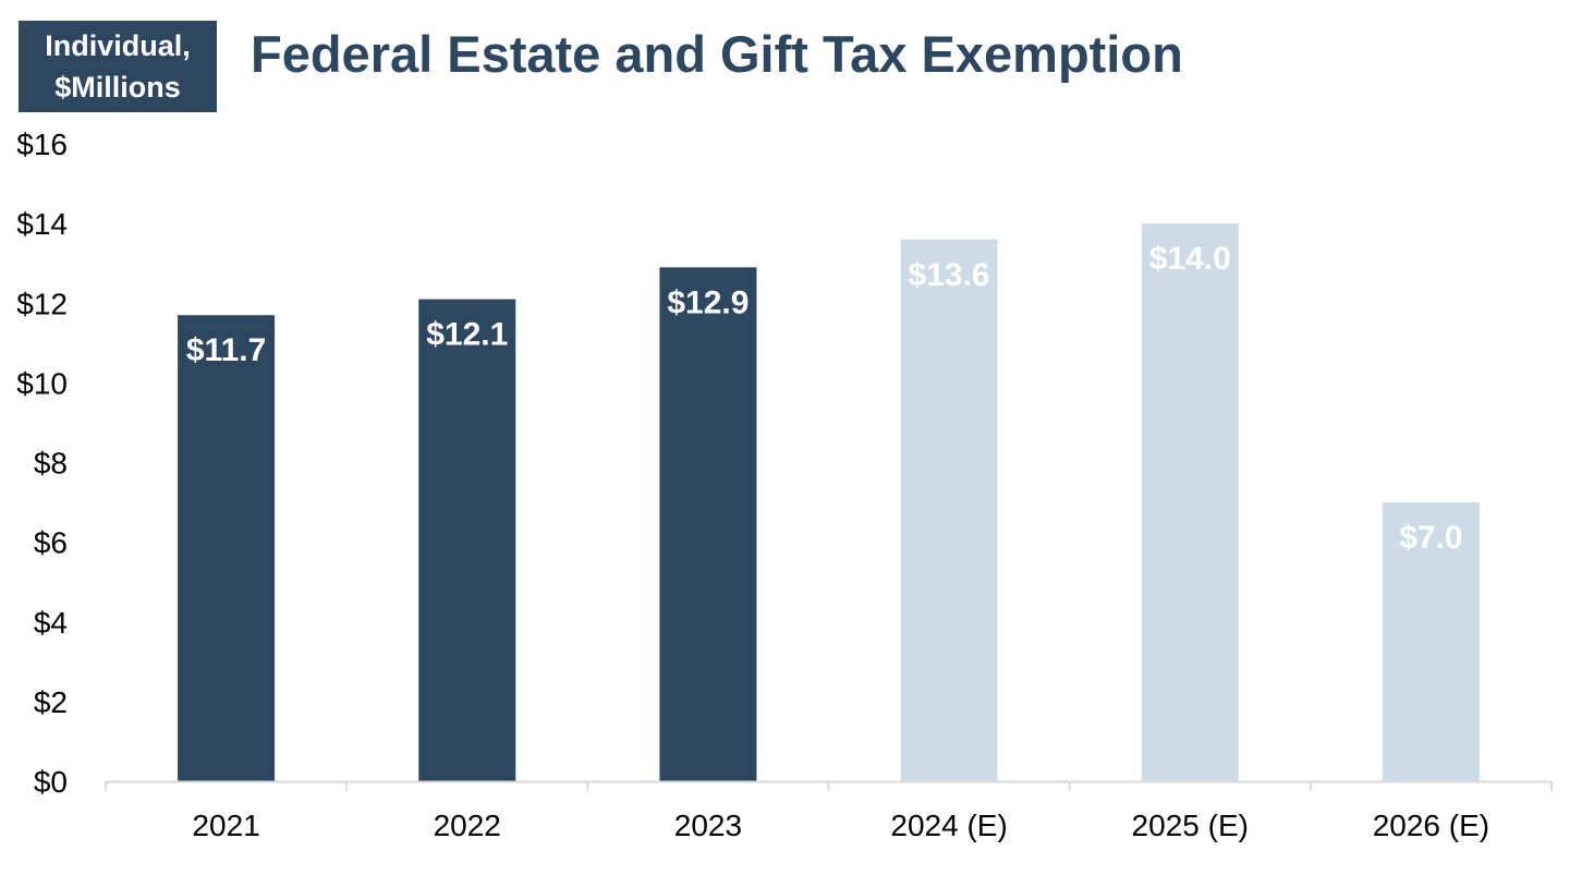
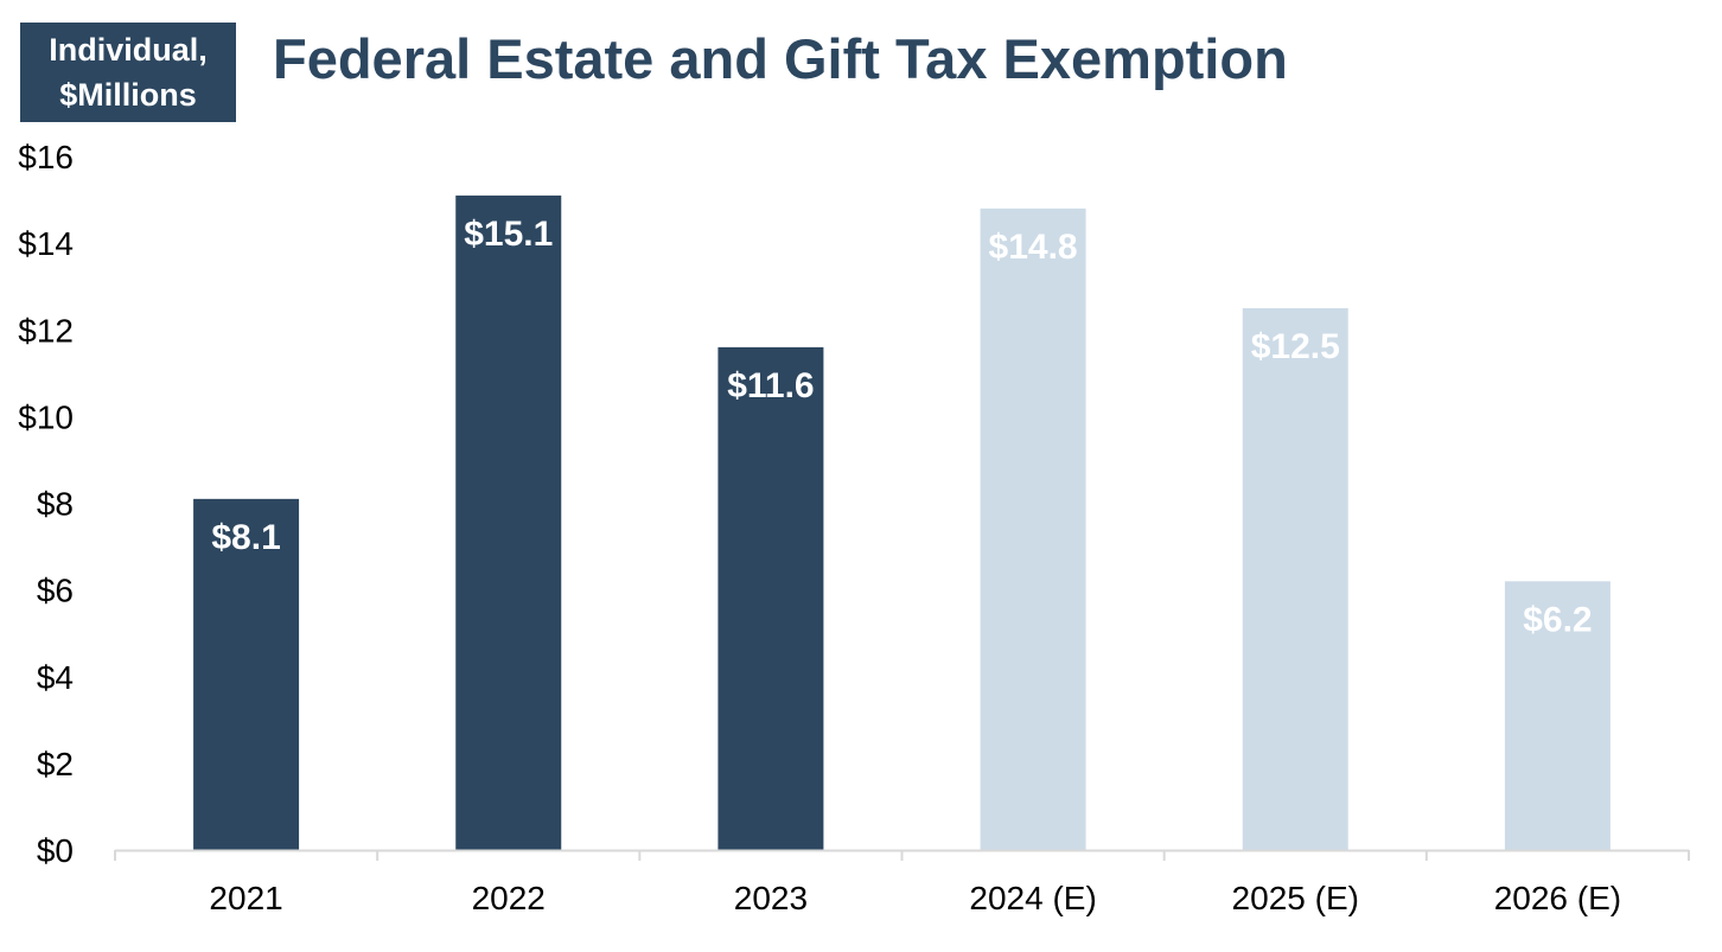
2021: $11.7 -> $8.1
2022: $12.1 -> $15.1
2023: $12.9 -> $11.6
2024 (E): $13.6 -> $14.8
2025 (E): $14.0 -> $12.5
2026 (E): $7.0 -> $6.2
